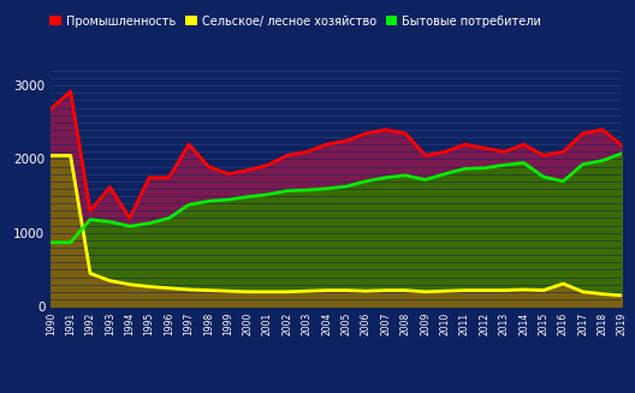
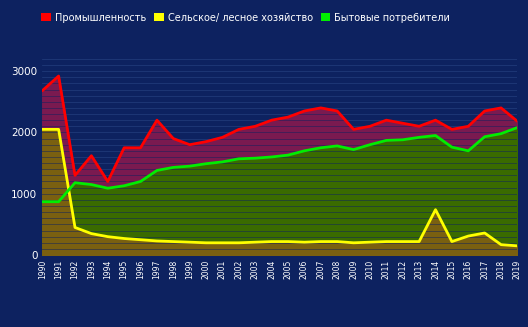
Сельское/ лесное хозяйство/2014: 230 -> 740
Сельское/ лесное хозяйство/2017: 200 -> 360
